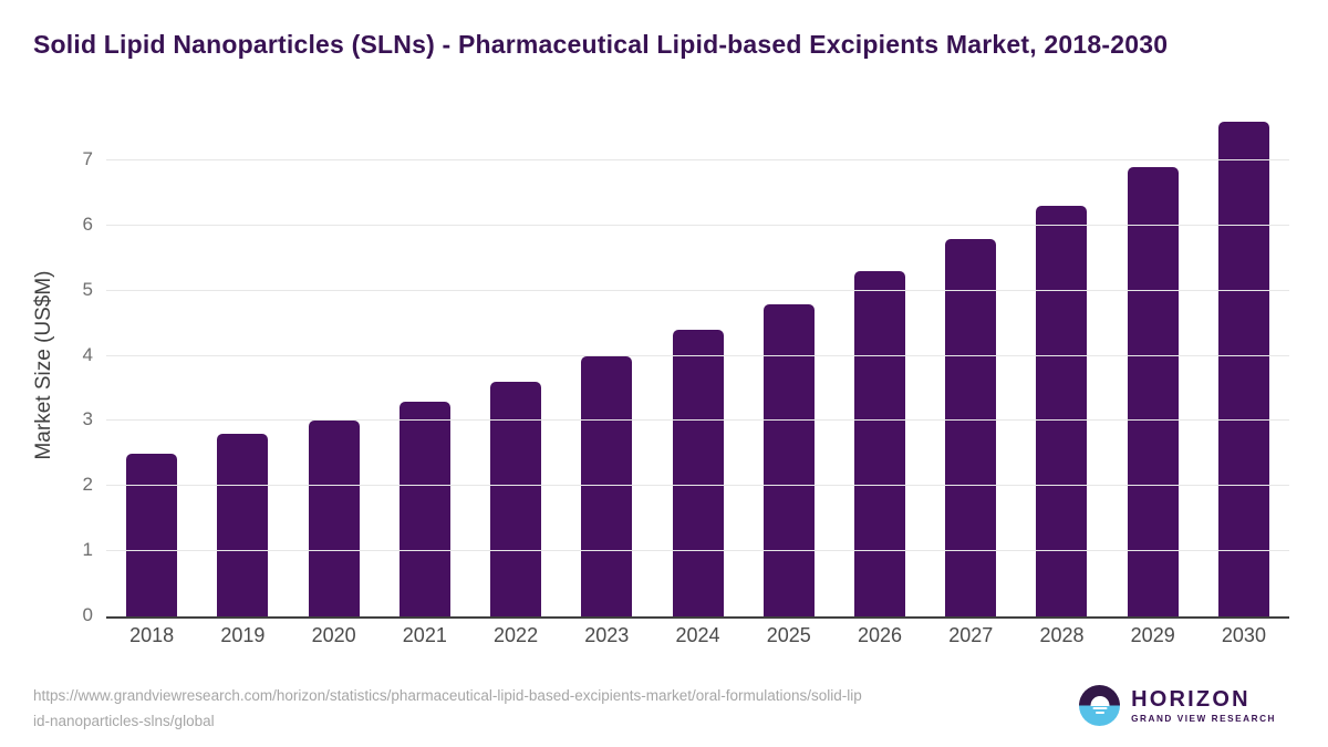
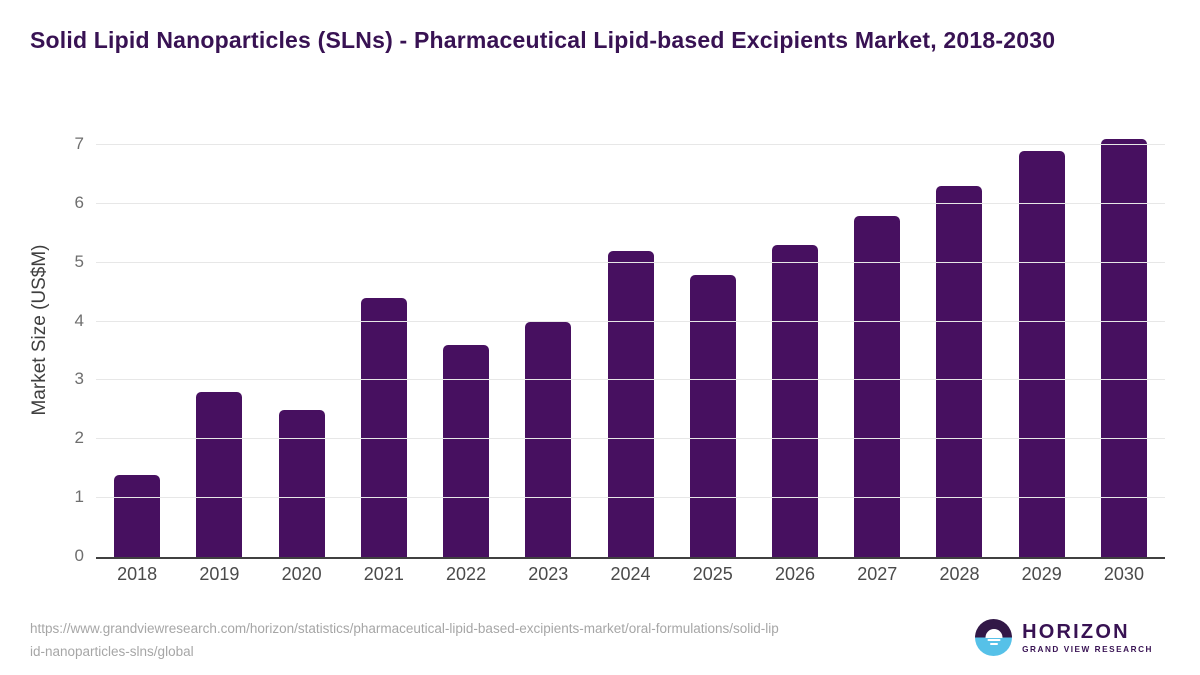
2018: 2.5 -> 1.4
2020: 3.0 -> 2.5
2021: 3.3 -> 4.4
2024: 4.4 -> 5.2
2030: 7.6 -> 7.1
